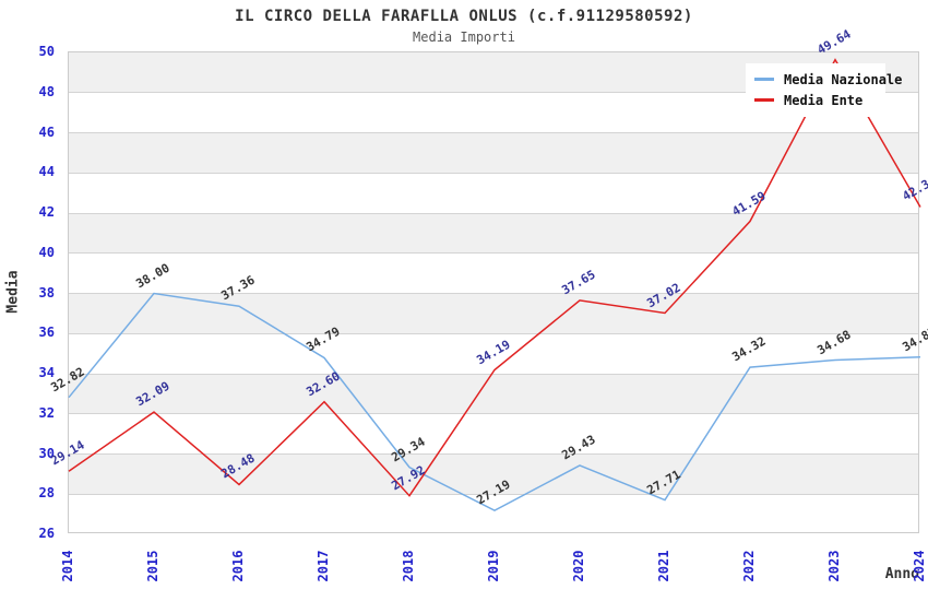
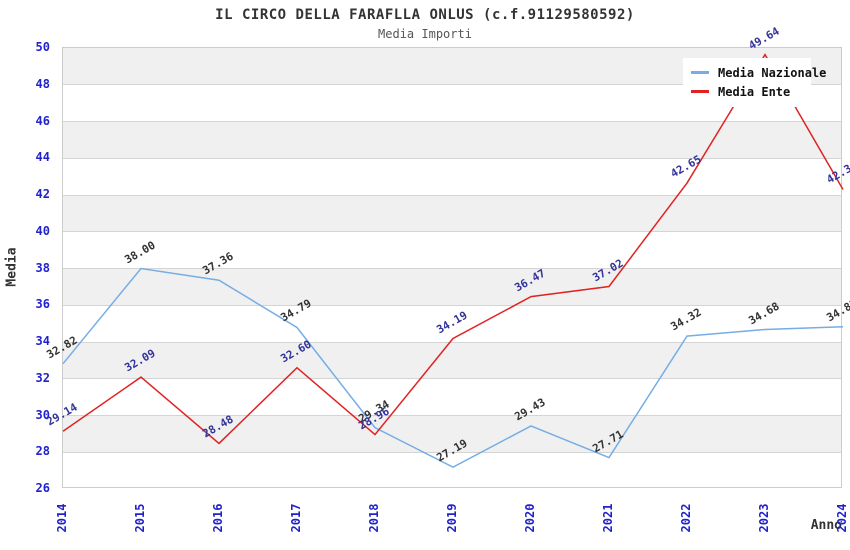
Media Ente/2018: 27.92 -> 28.96
Media Ente/2020: 37.65 -> 36.47
Media Ente/2022: 41.59 -> 42.65
